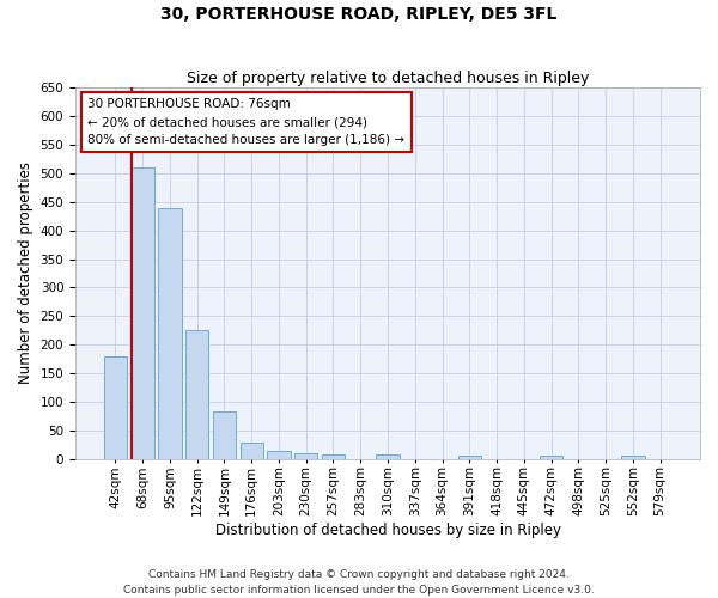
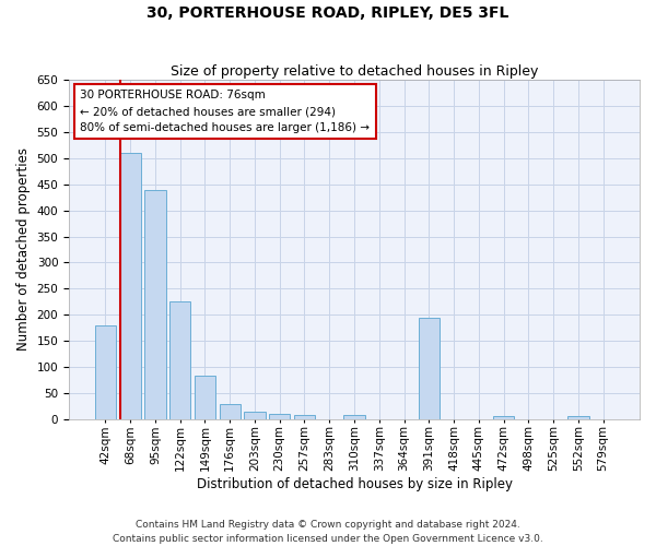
391sqm: 5 -> 195
